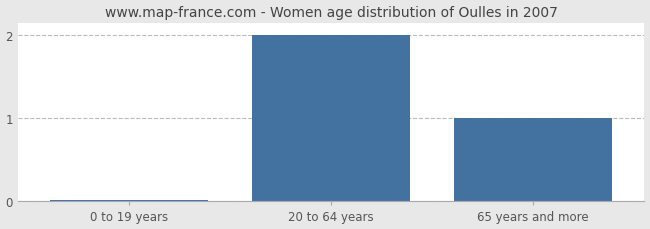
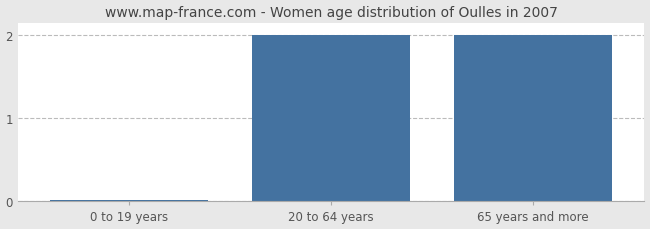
65 years and more: 1.00 -> 2.00
